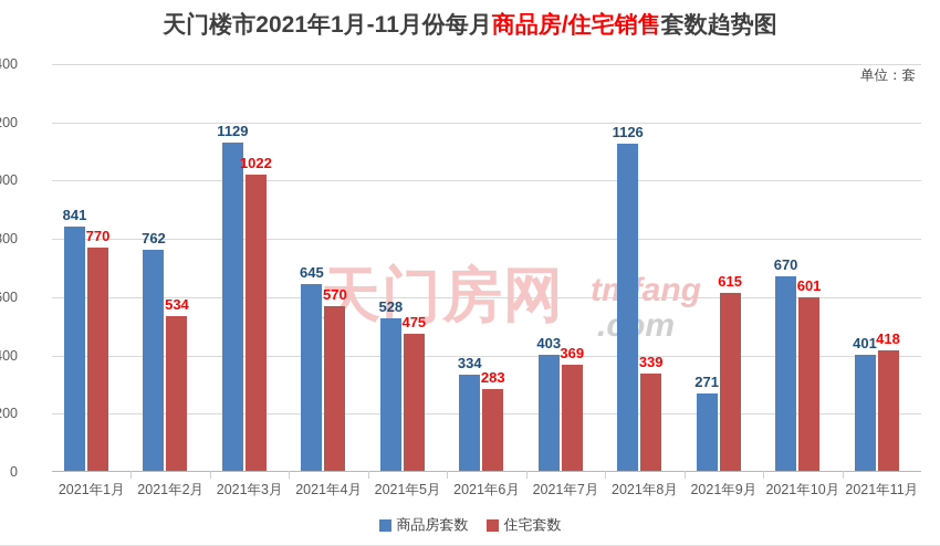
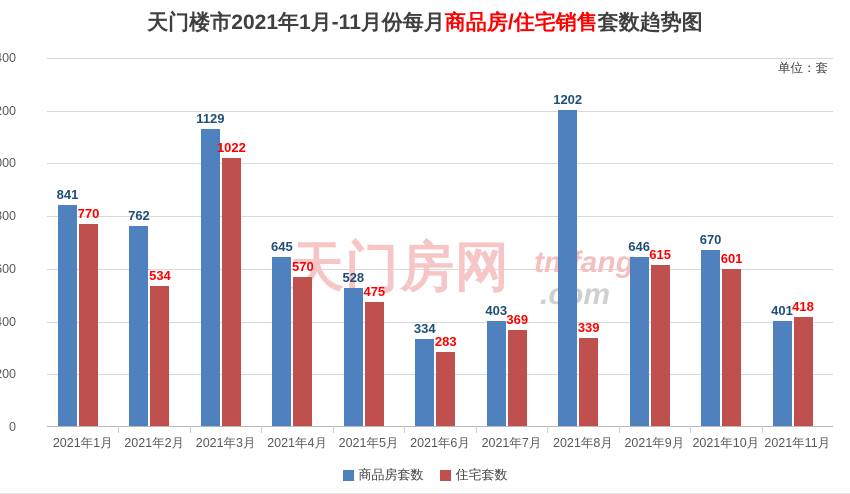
商品房套数/2021年8月: 1126 -> 1202
商品房套数/2021年9月: 271 -> 646
